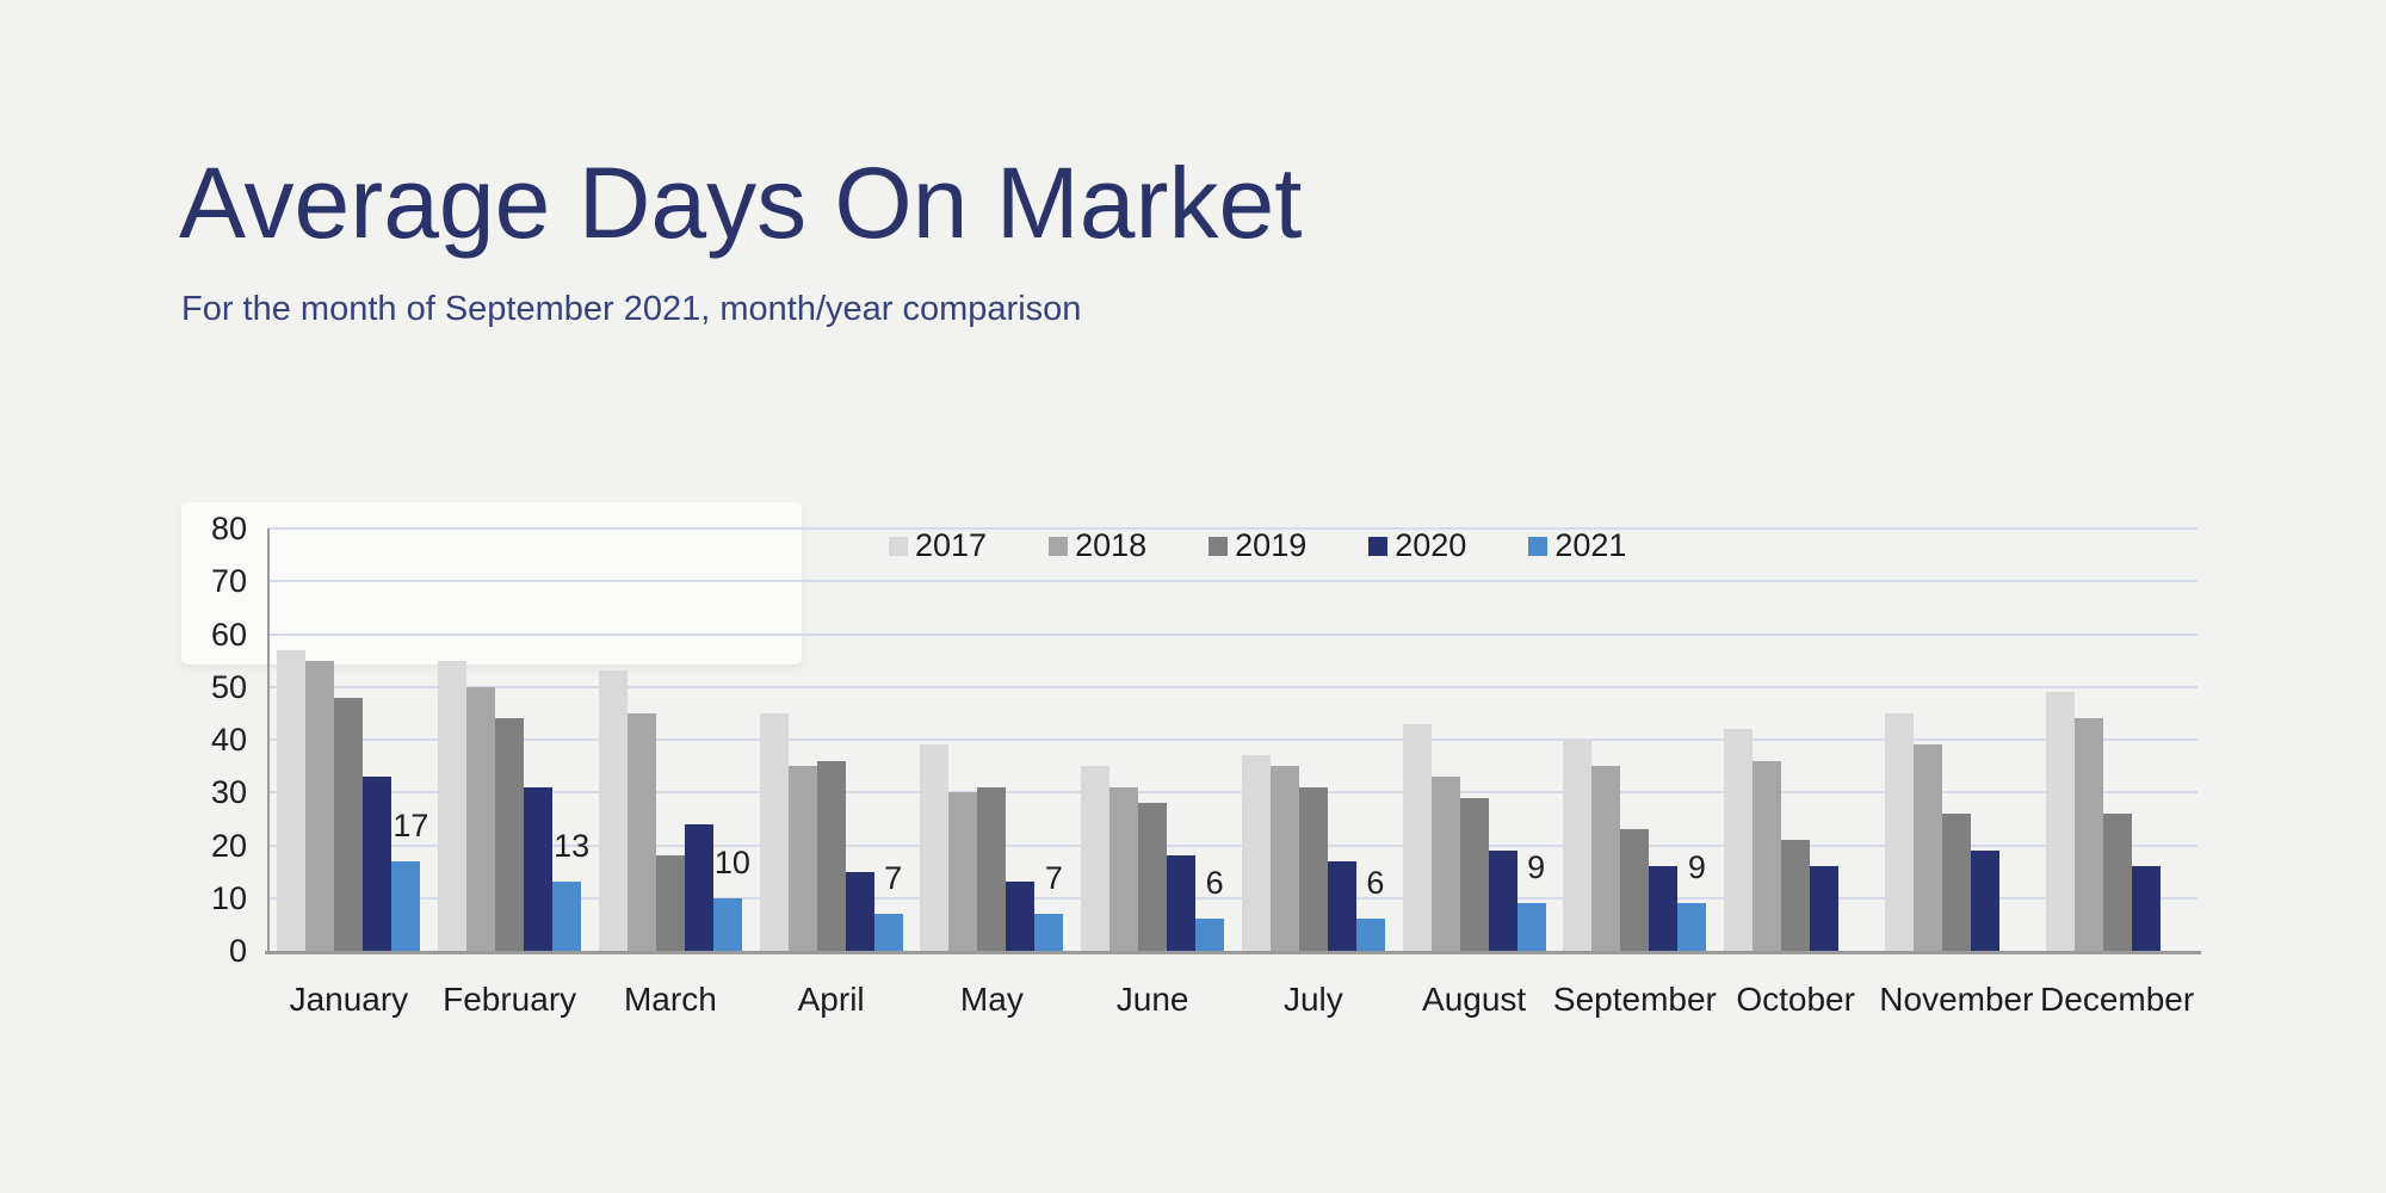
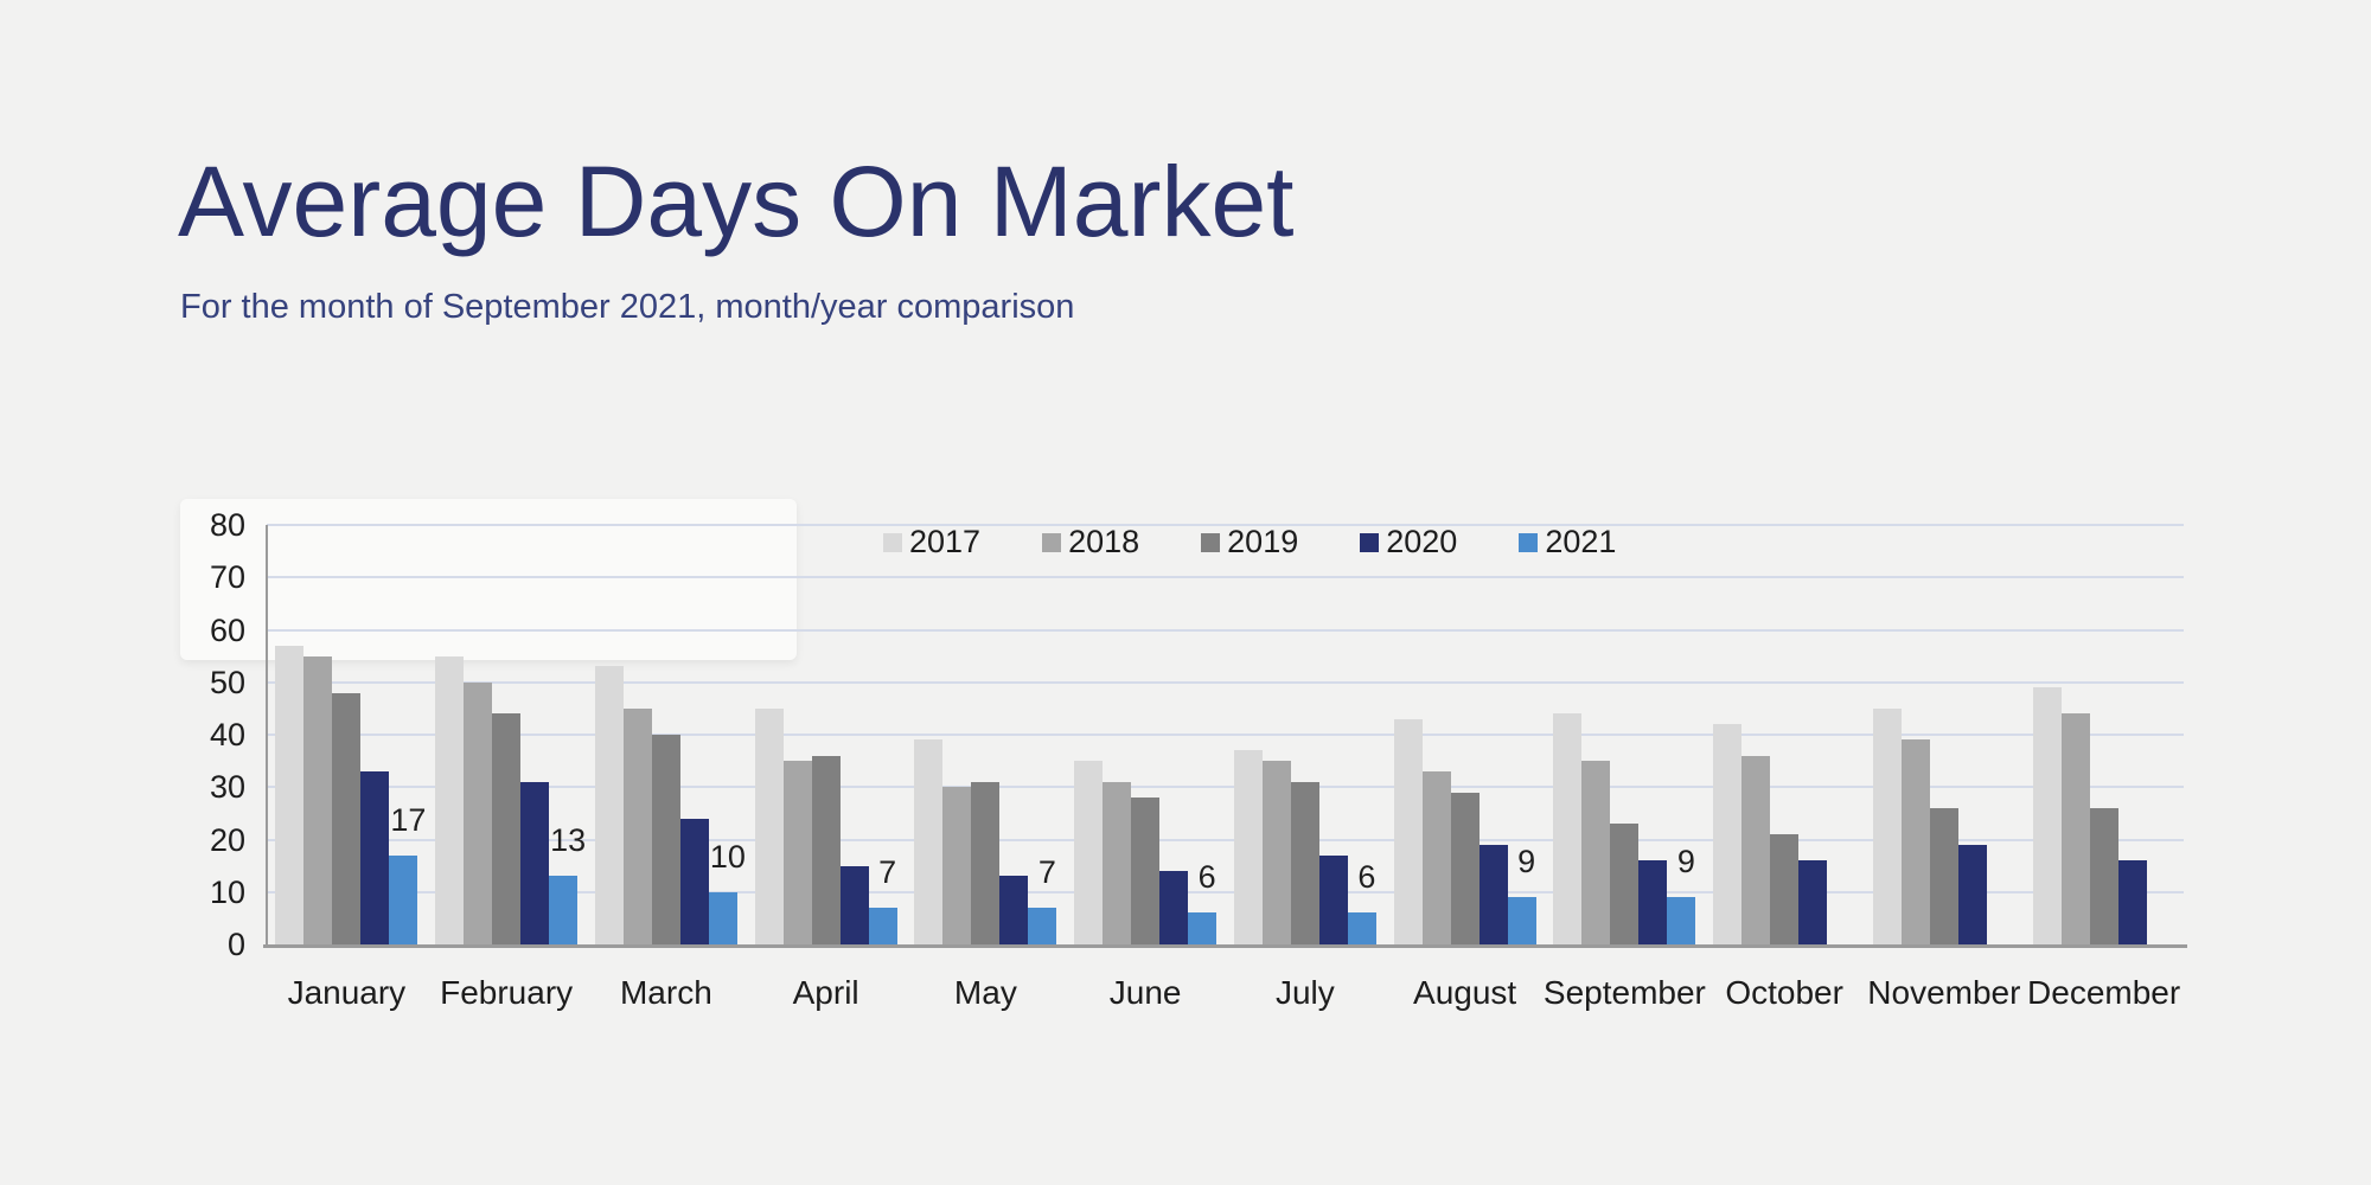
2019/March: 18 -> 40
2020/June: 18 -> 14
2017/September: 40 -> 44
